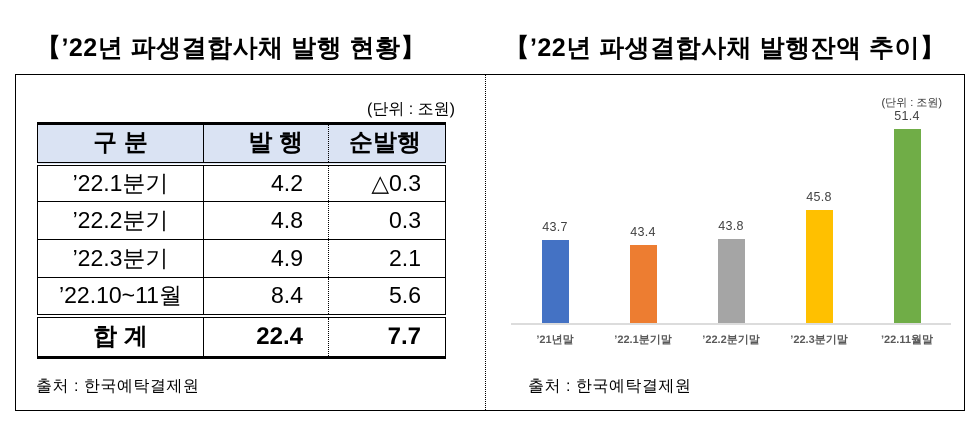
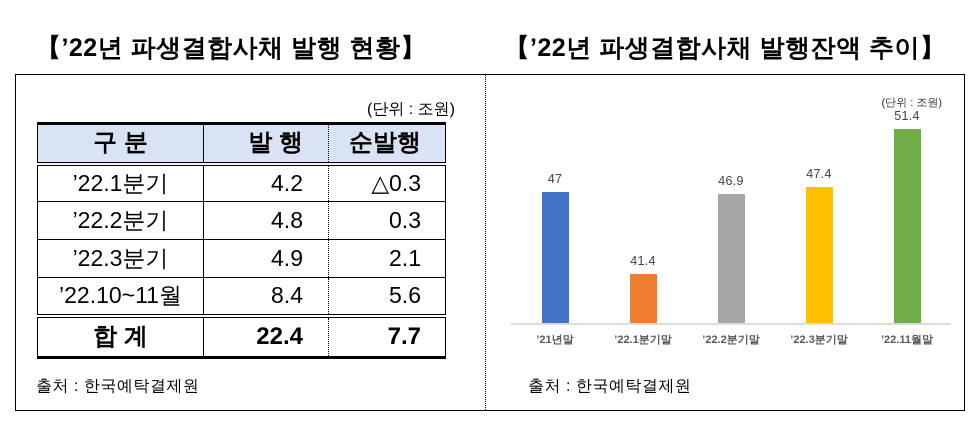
’21년말: 43.7 -> 47
’22.1분기말: 43.4 -> 41.4
’22.2분기말: 43.8 -> 46.9
’22.3분기말: 45.8 -> 47.4
